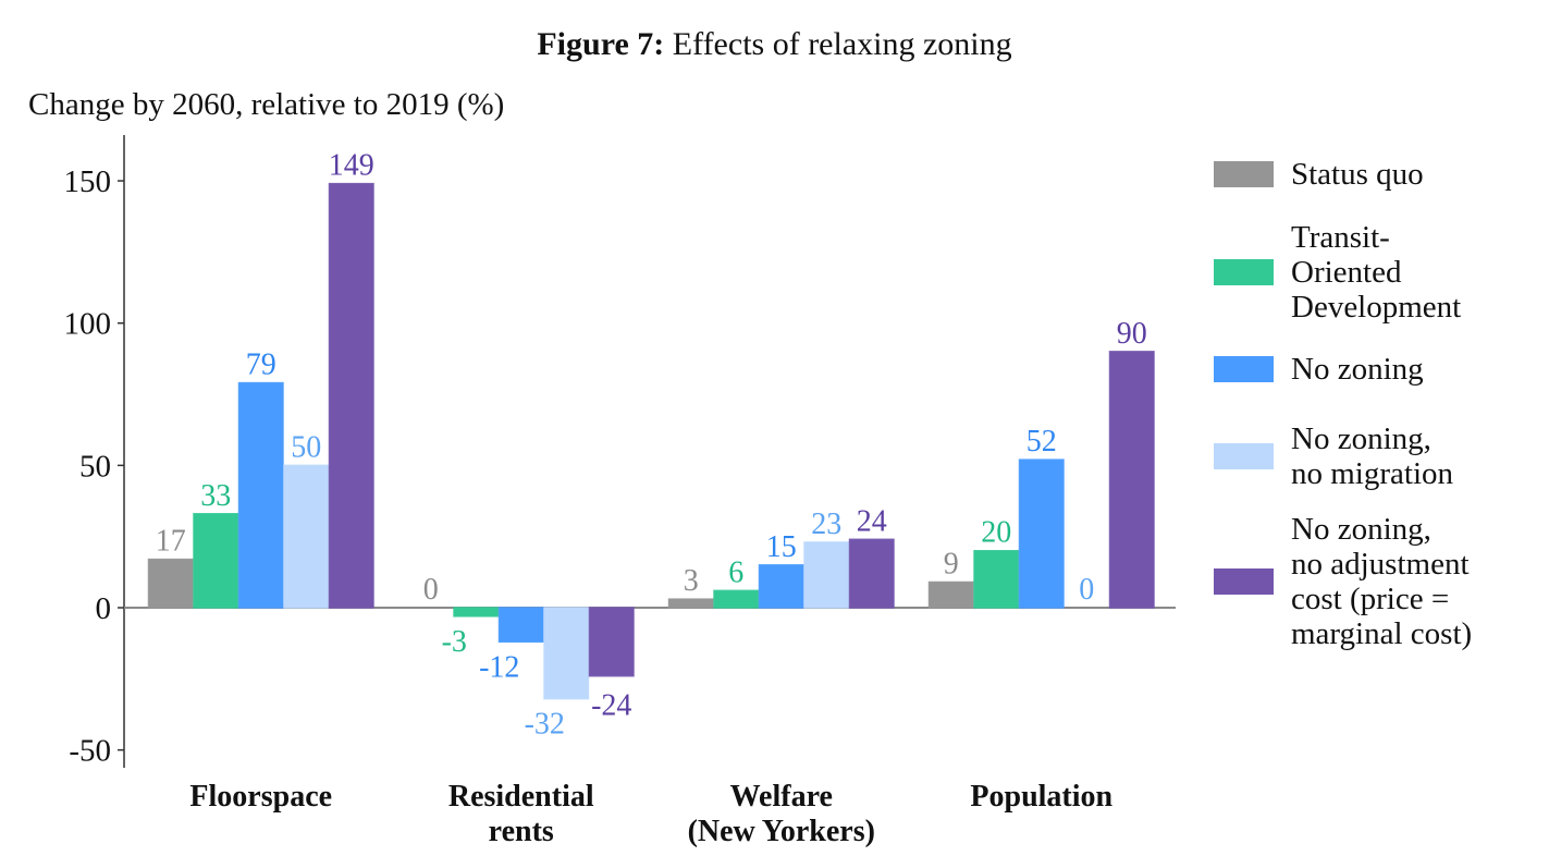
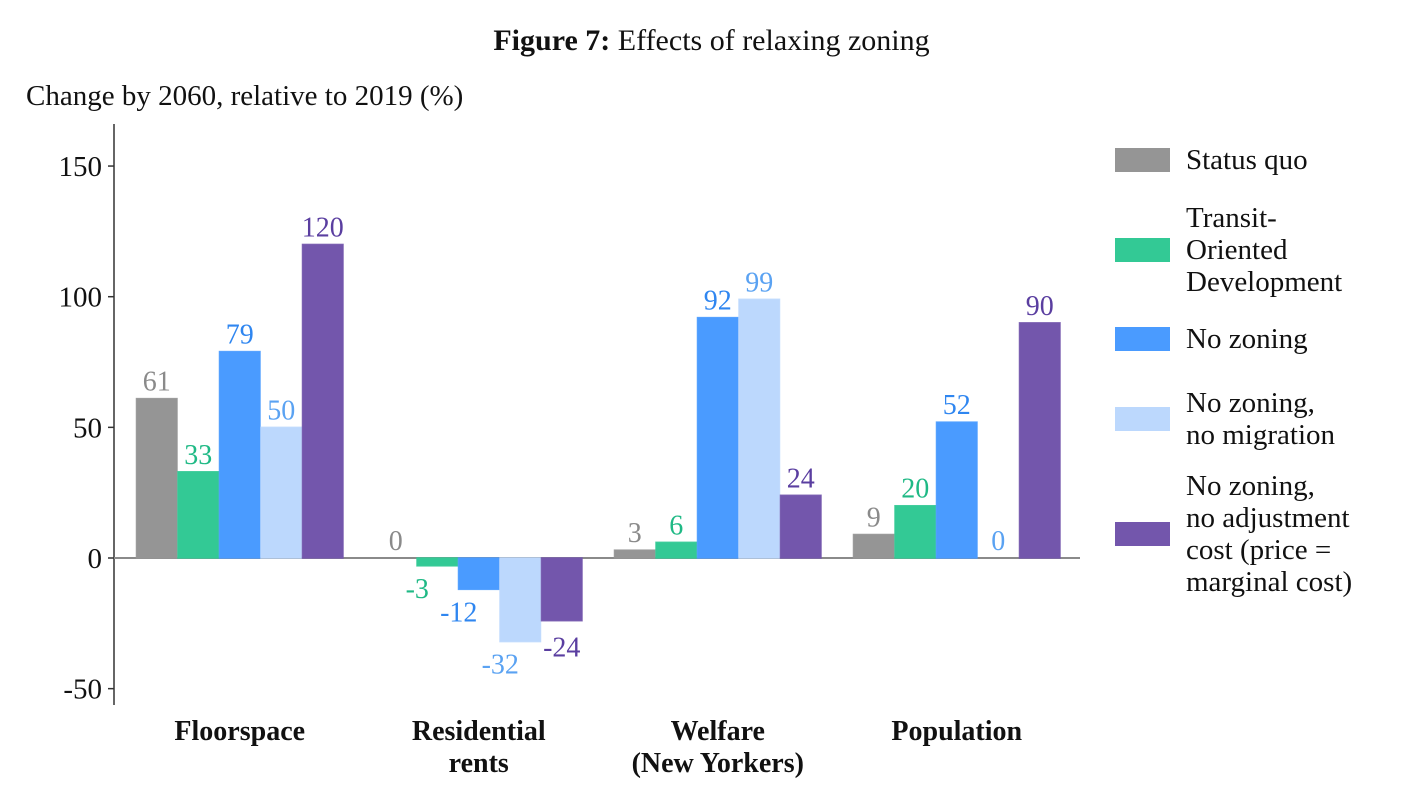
Status quo/Floorspace: 17 -> 61
No zoning, no adjustment cost (price = marginal cost)/Floorspace: 149 -> 120
No zoning/Welfare (New Yorkers): 15 -> 92
No zoning, no migration/Welfare (New Yorkers): 23 -> 99
